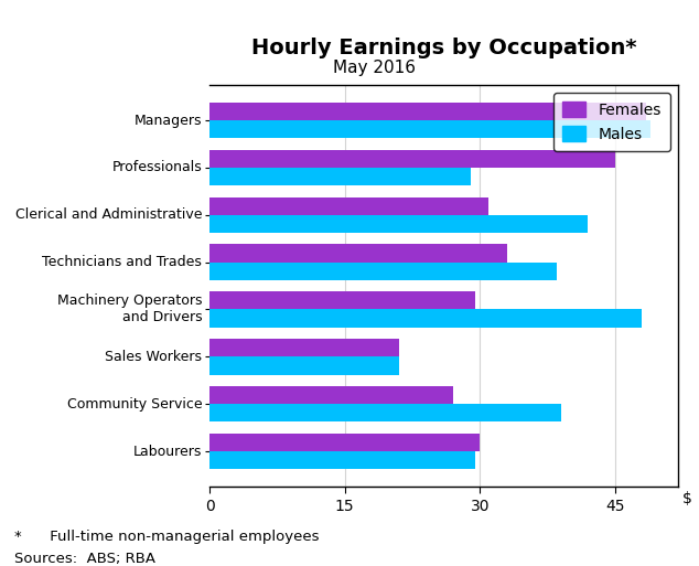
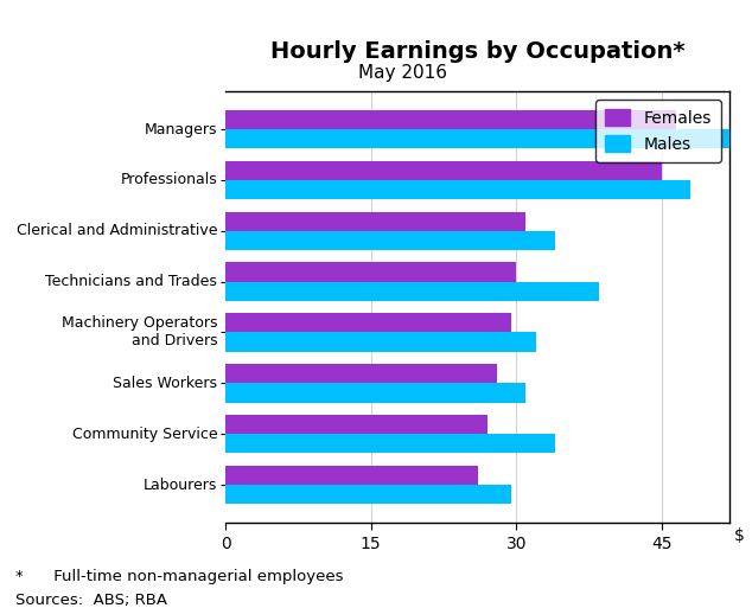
Females/Managers: 48.4 -> 46.5
Males/Managers: 49.0 -> 52.0
Males/Professionals: 29.0 -> 48.0
Males/Clerical and Administrative: 42.0 -> 34.0
Females/Technicians and Trades: 33.0 -> 30.0
Males/Machinery Operators and Drivers: 48.0 -> 32.0
Females/Sales Workers: 21.0 -> 28.0
Males/Sales Workers: 21.0 -> 31.0
Males/Community Service: 39.0 -> 34.0
Females/Labourers: 30.0 -> 26.0
